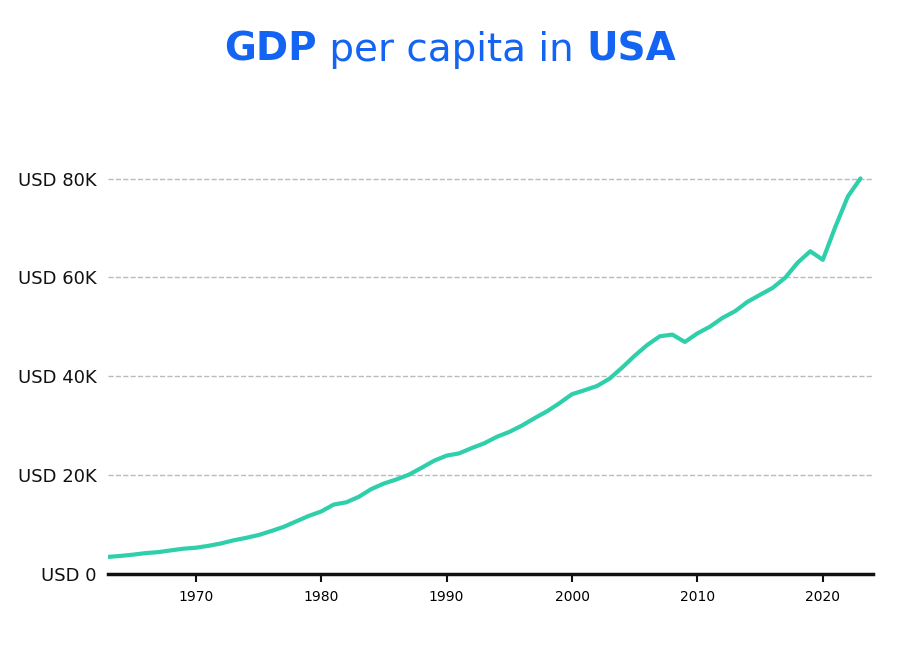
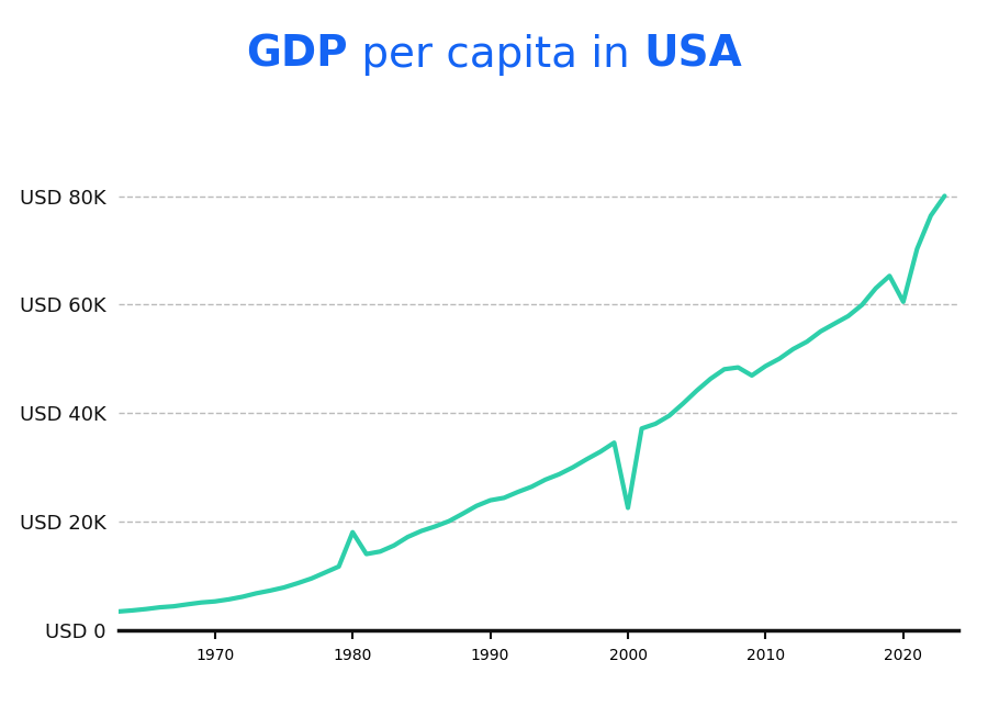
1980: USD 12.6K -> USD 18.0K
2000: USD 36.3K -> USD 22.5K
2020: USD 63.5K -> USD 60.5K
